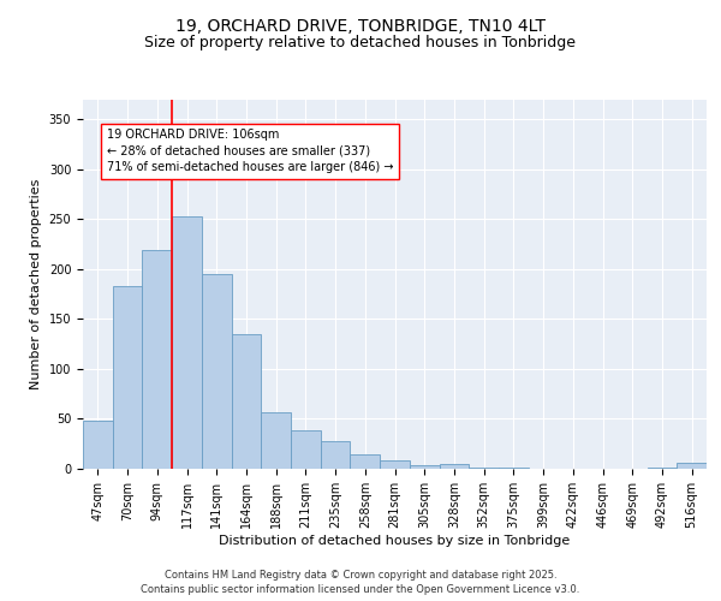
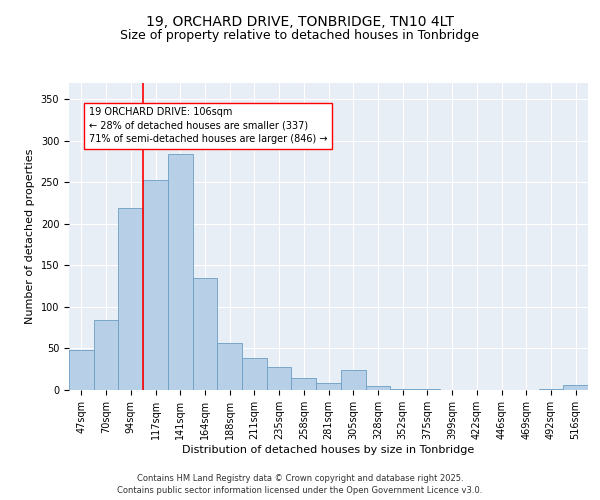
70sqm: 183 -> 84
141sqm: 195 -> 284
305sqm: 4 -> 24
